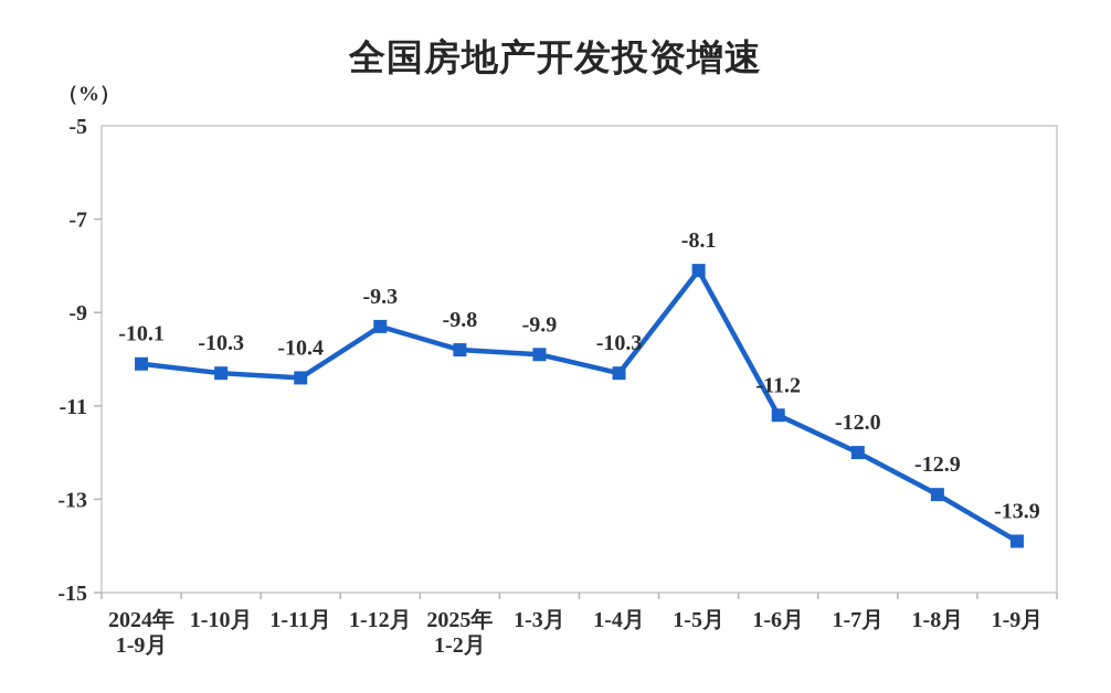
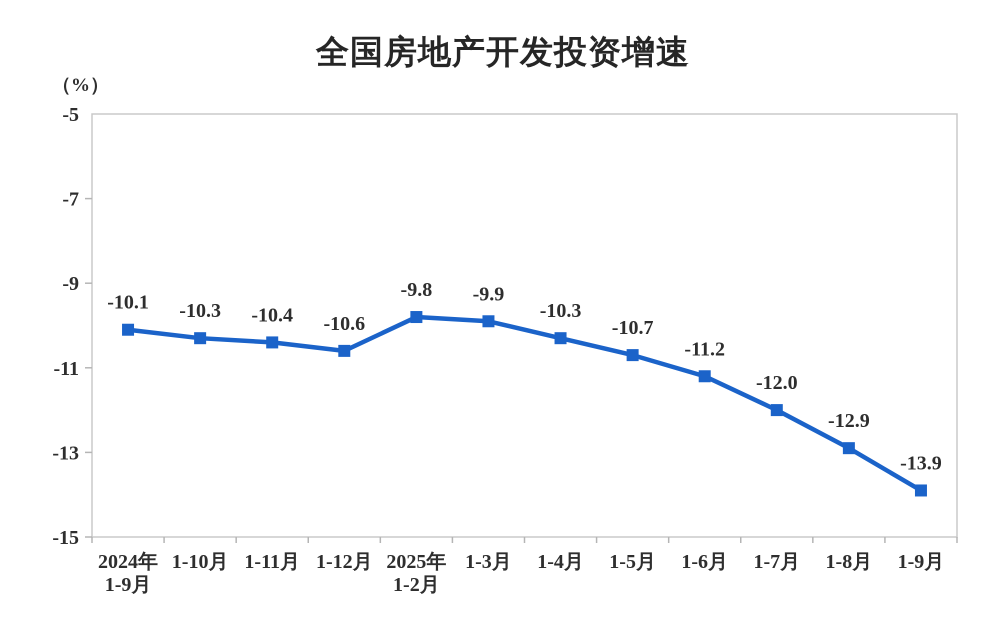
1-12月: -9.3 -> -10.6
1-5月: -8.1 -> -10.7
